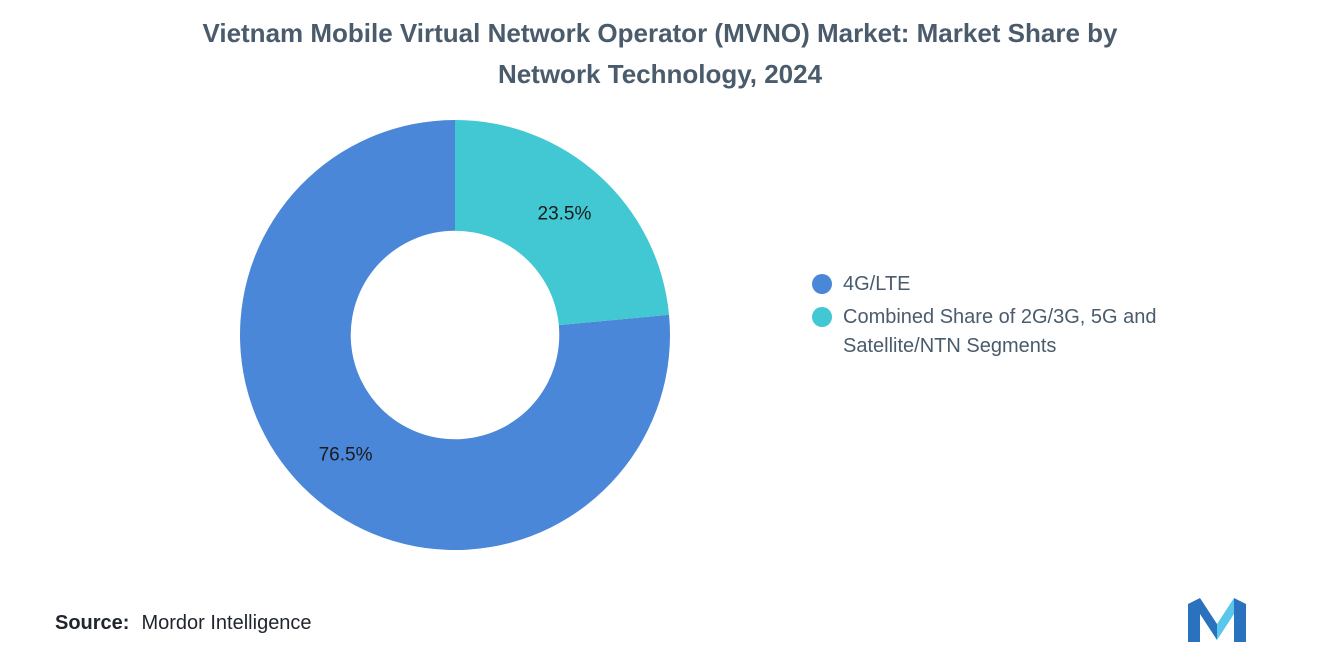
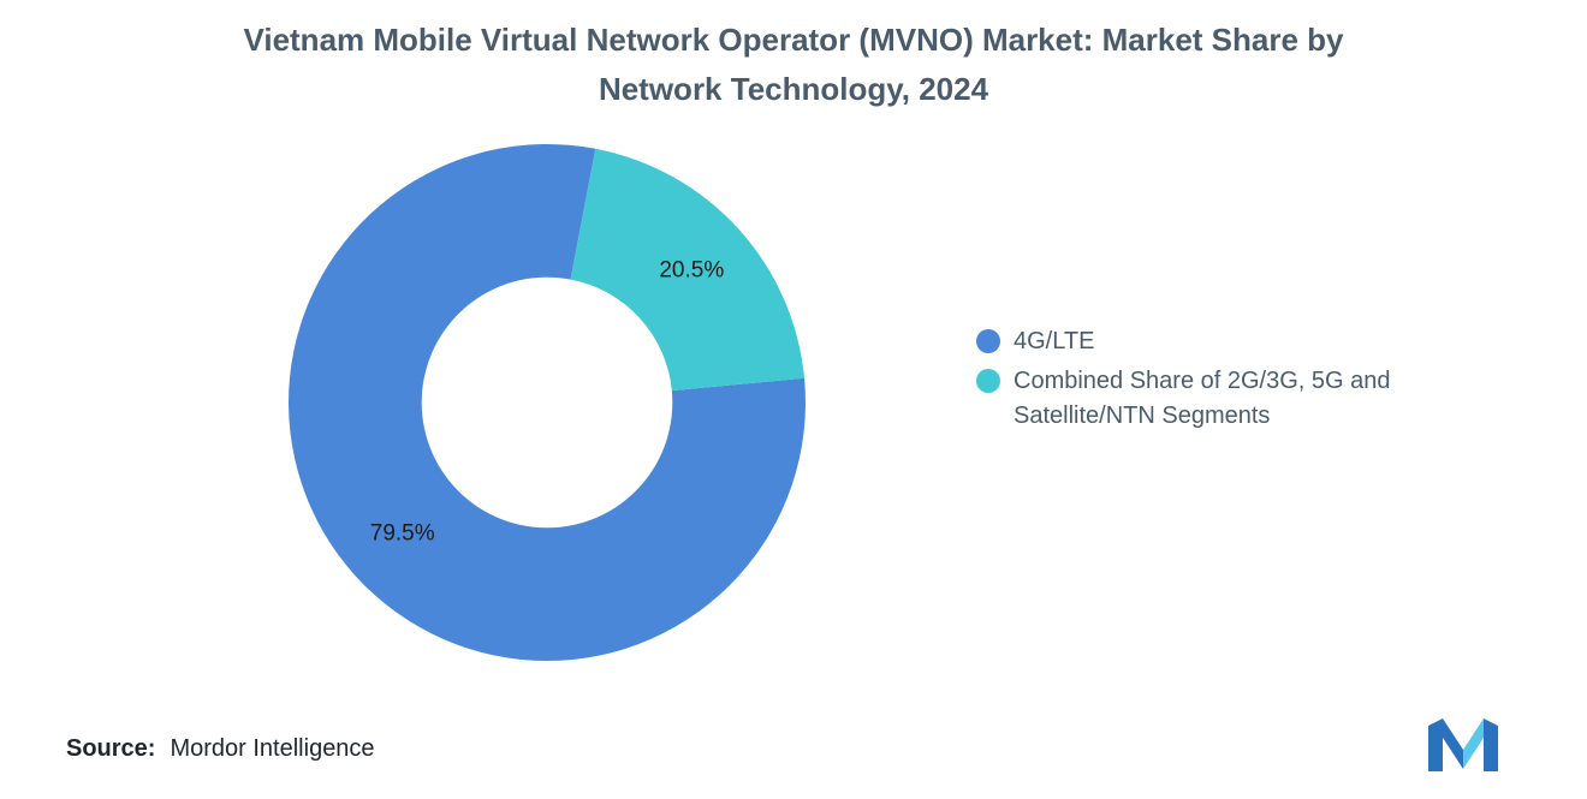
4G/LTE: 76.5% -> 79.5%
Combined Share of 2G/3G, 5G and Satellite/NTN Segments: 23.5% -> 20.5%
